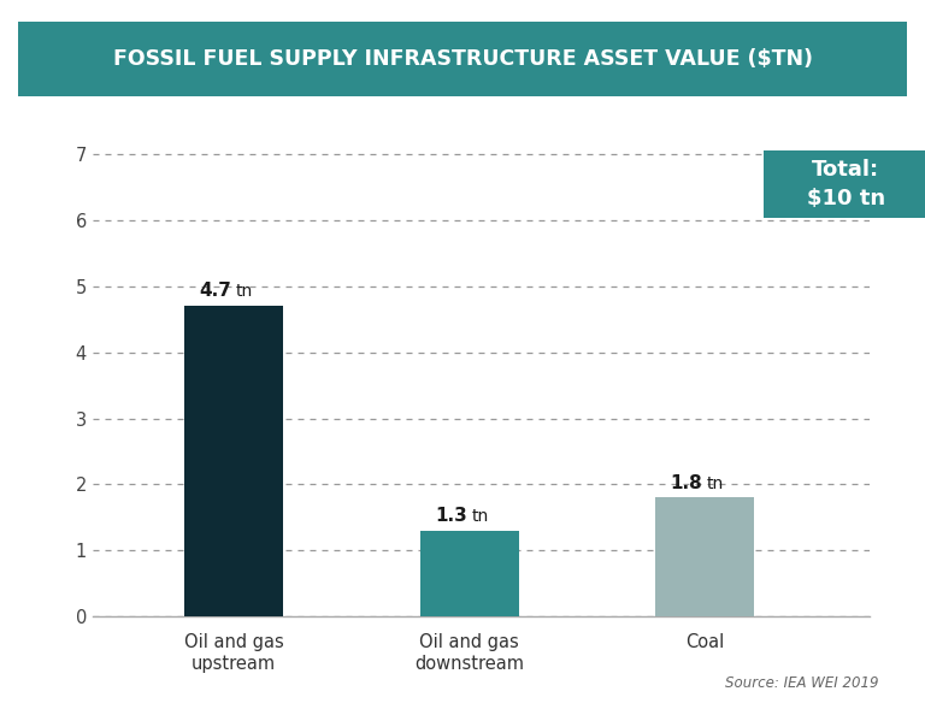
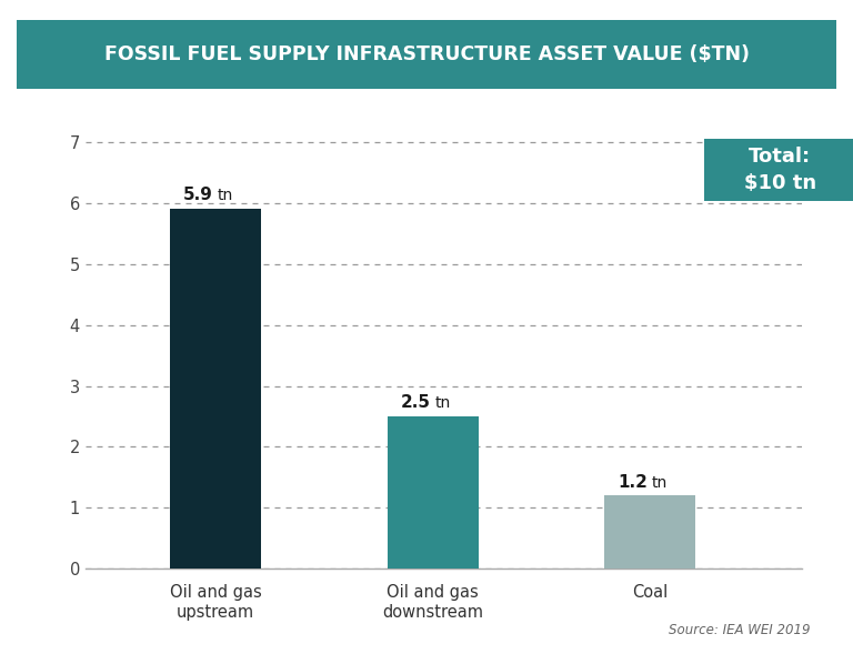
Oil and gas upstream: 4.7 -> 5.9
Oil and gas downstream: 1.3 -> 2.5
Coal: 1.8 -> 1.2
